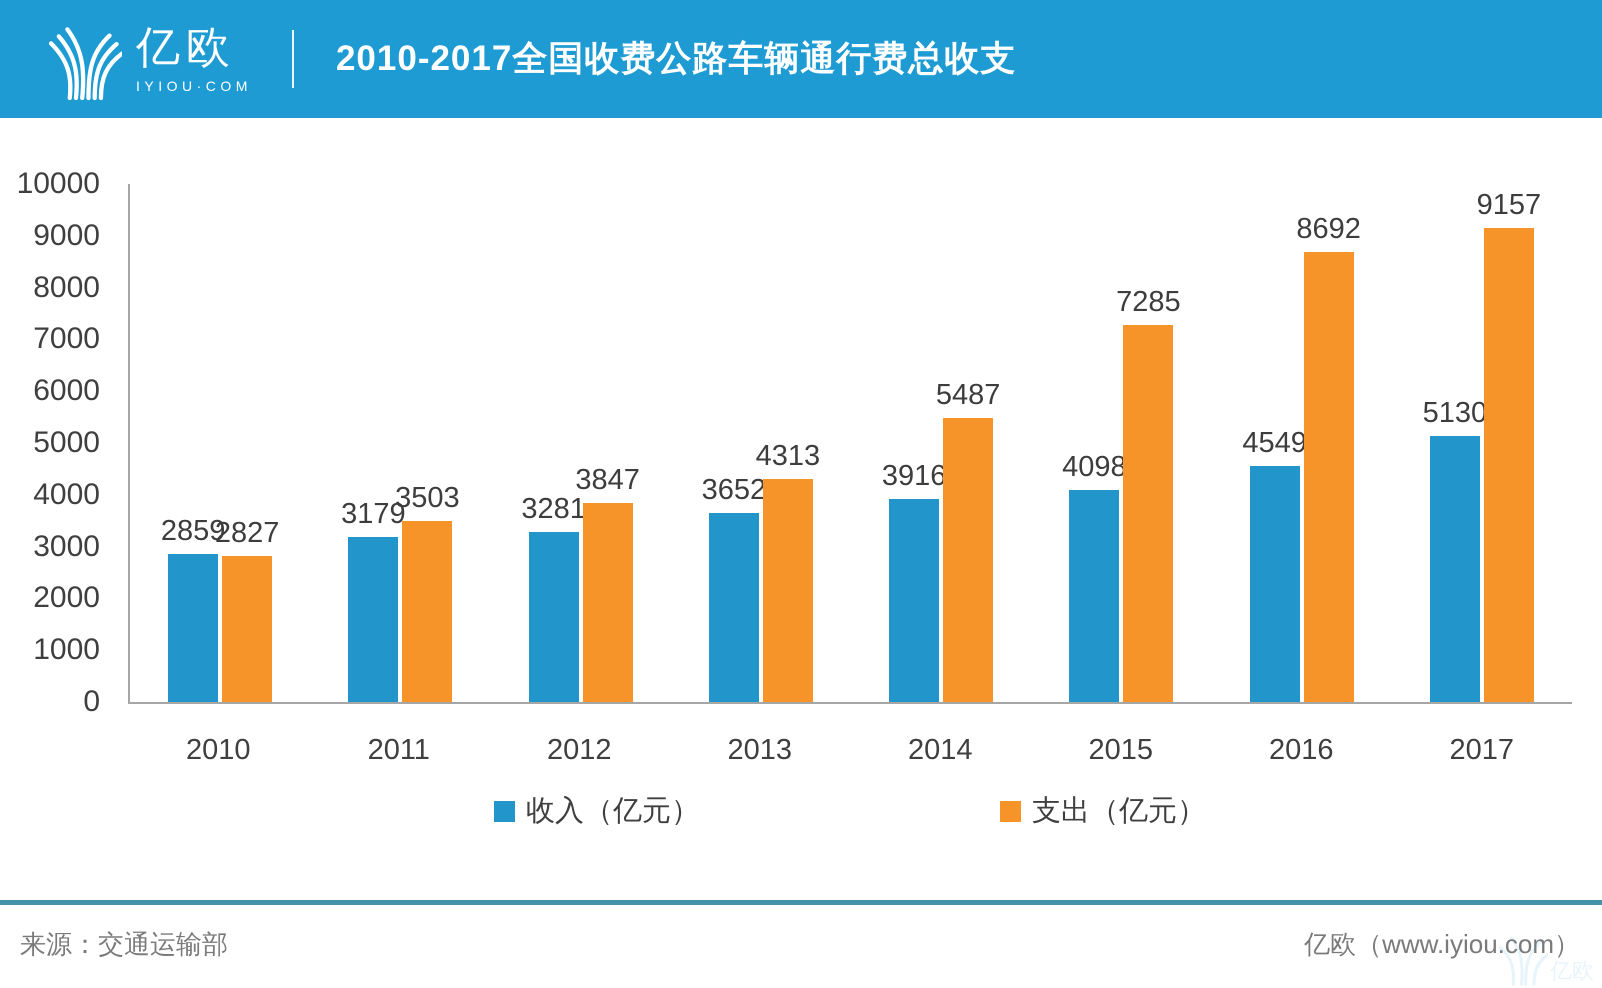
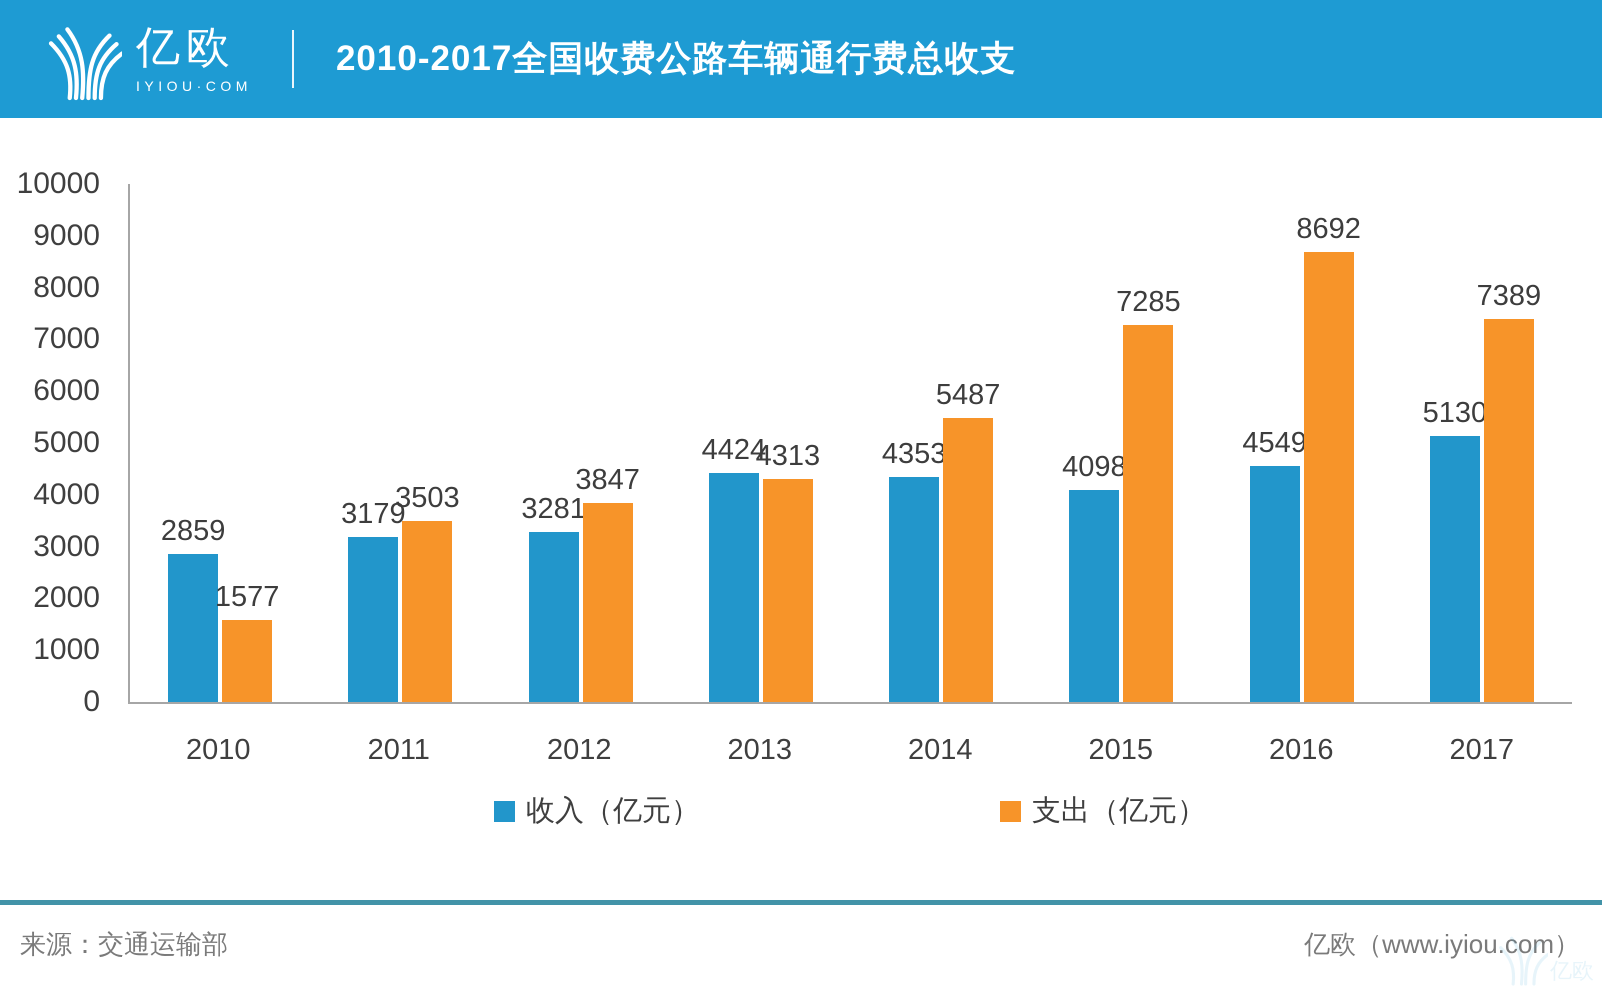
支出（亿元）/2010: 2827 -> 1577
收入（亿元）/2013: 3652 -> 4424
收入（亿元）/2014: 3916 -> 4353
支出（亿元）/2017: 9157 -> 7389
